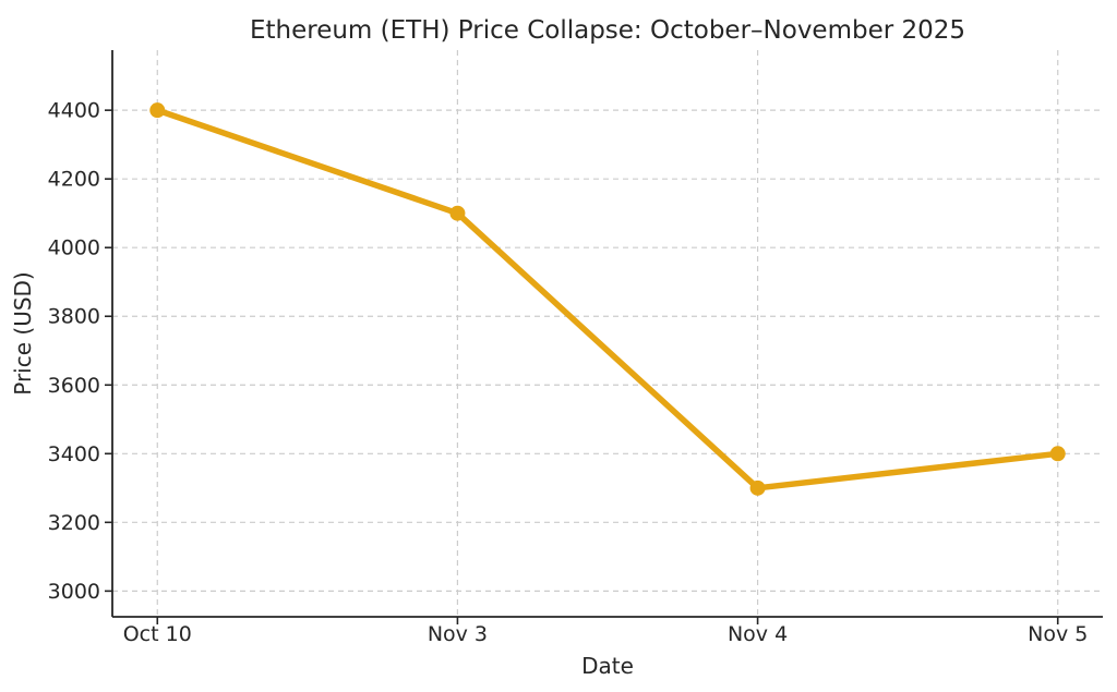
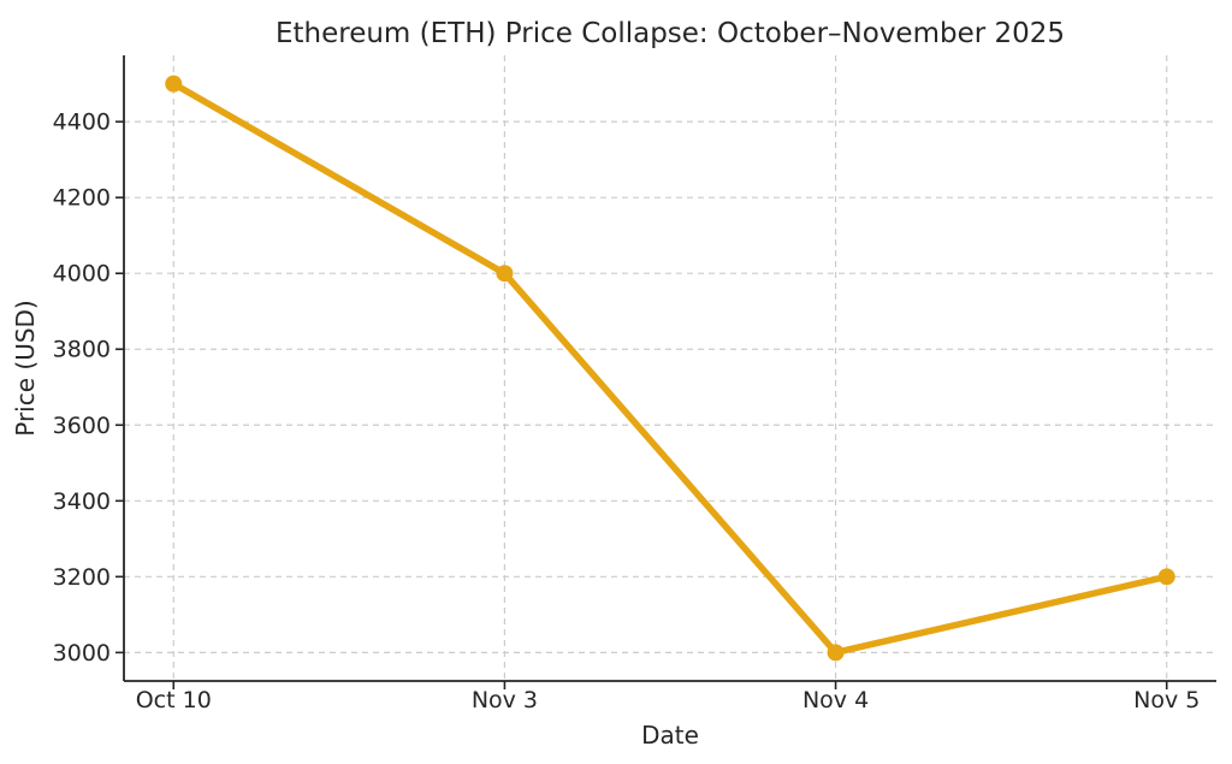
Oct 10: 4400 -> 4500
Nov 3: 4100 -> 4000
Nov 4: 3300 -> 3000
Nov 5: 3400 -> 3200
